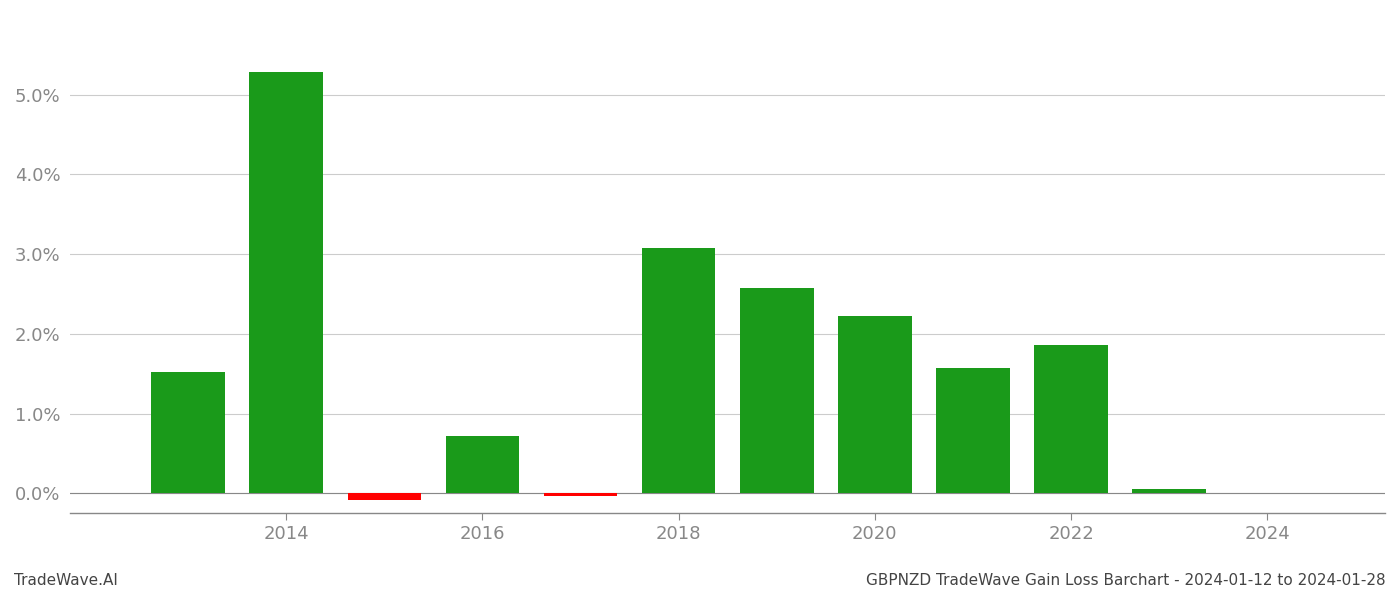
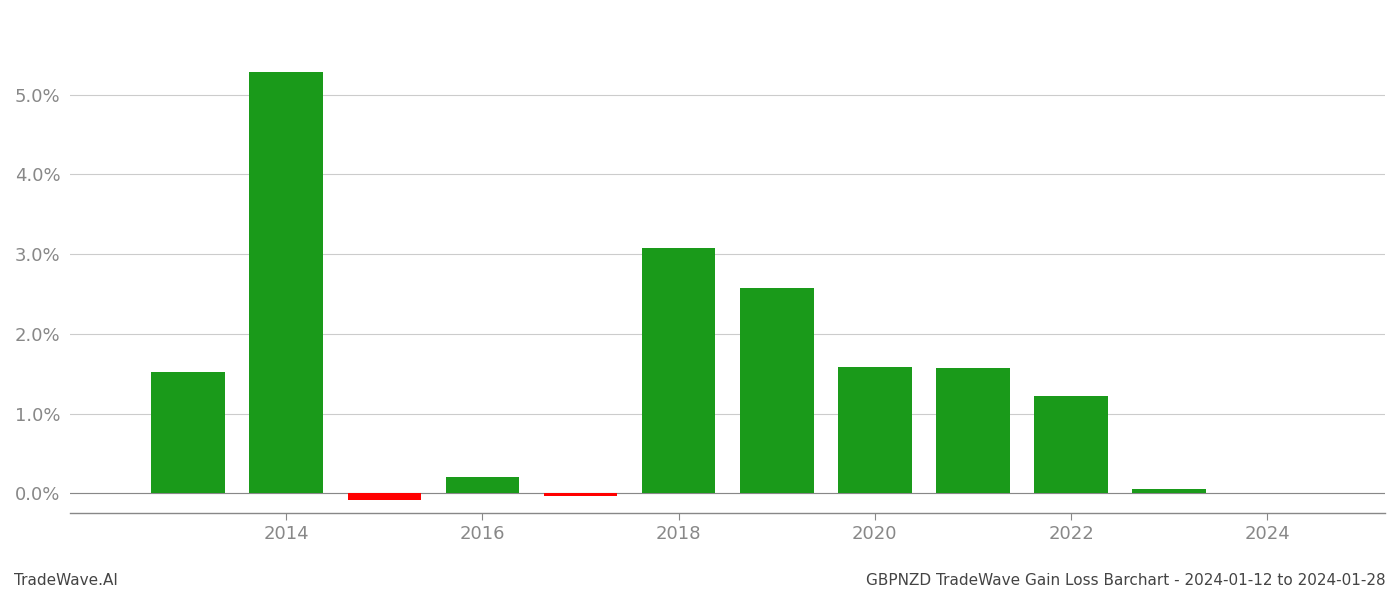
2016: 0.72% -> 0.20%
2020: 2.22% -> 1.58%
2022: 1.86% -> 1.22%
